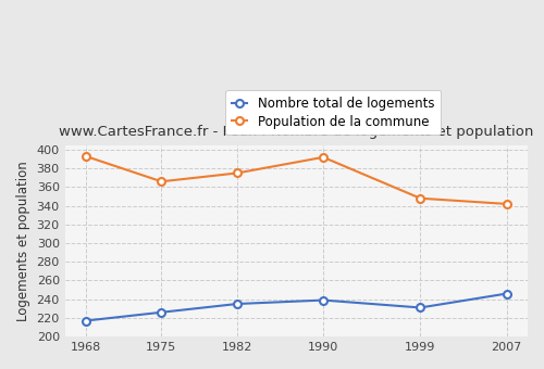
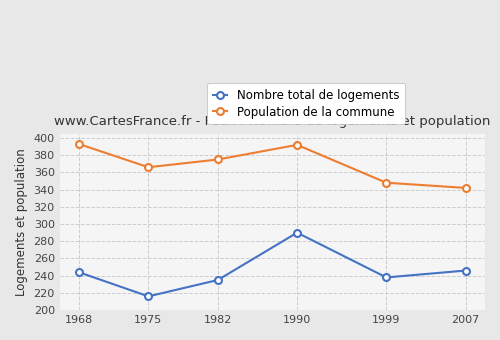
Nombre total de logements/1968: 217 -> 244
Nombre total de logements/1975: 226 -> 216
Nombre total de logements/1990: 239 -> 290
Nombre total de logements/1999: 231 -> 238
